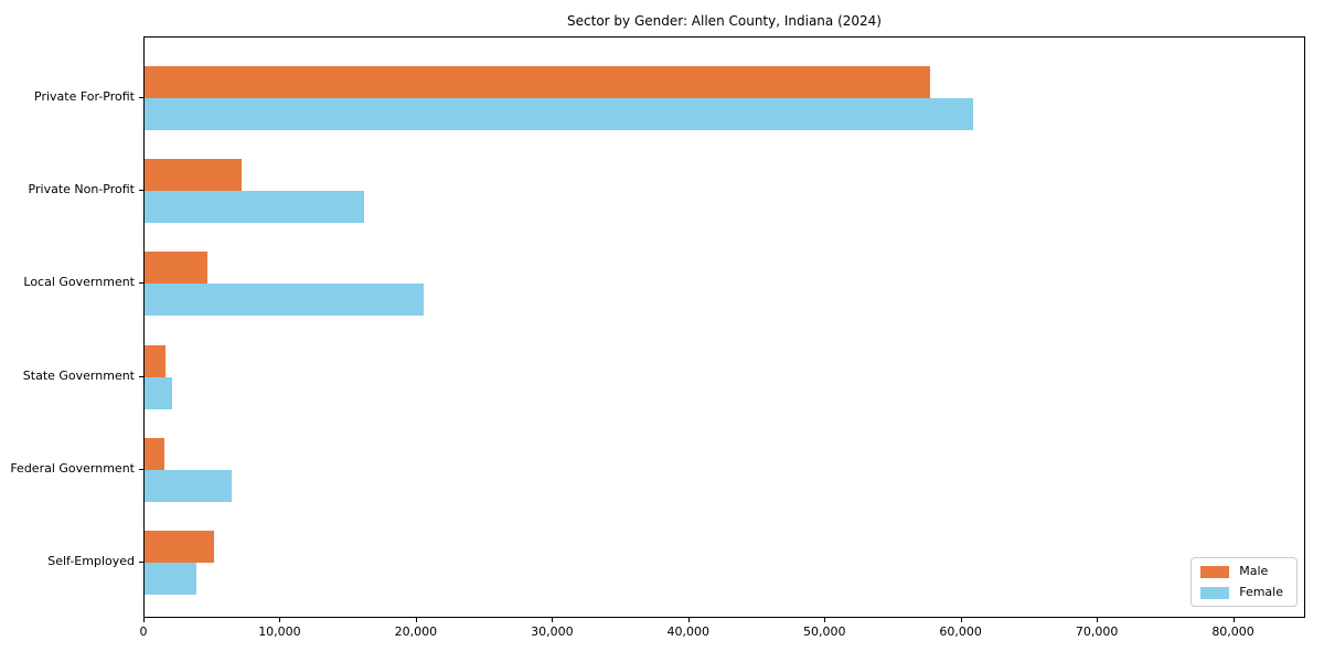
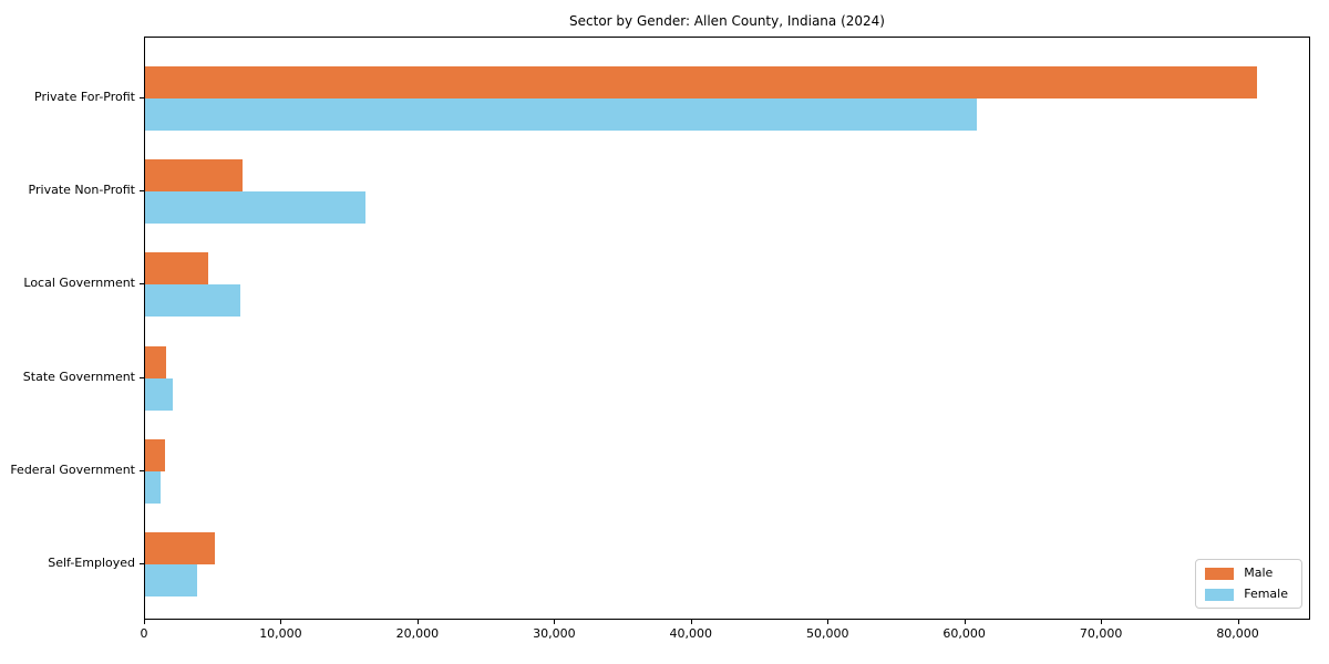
Male/Private For-Profit: 57700 -> 81300
Female/Local Government: 20500 -> 7000
Female/Federal Government: 6400 -> 1100
